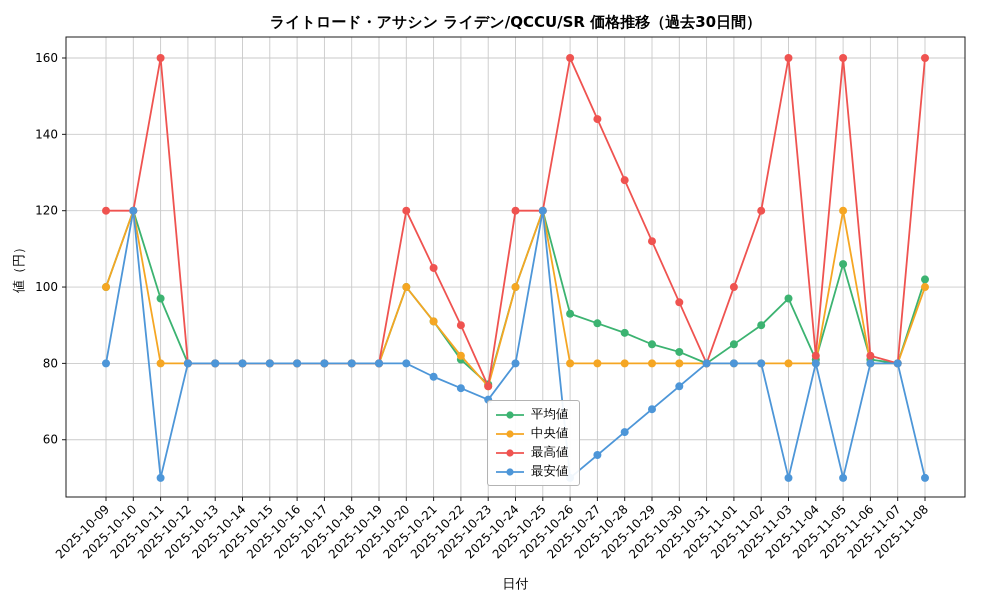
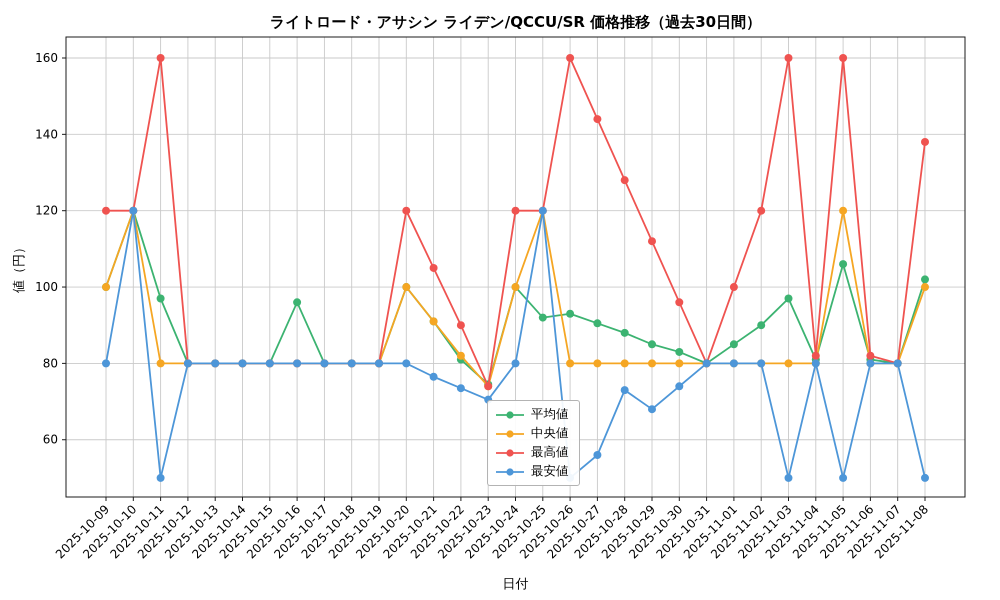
平均値/2025-10-16: 80 -> 96
平均値/2025-10-25: 120 -> 92
最安値/2025-10-28: 62 -> 73
最高値/2025-11-08: 160 -> 138
